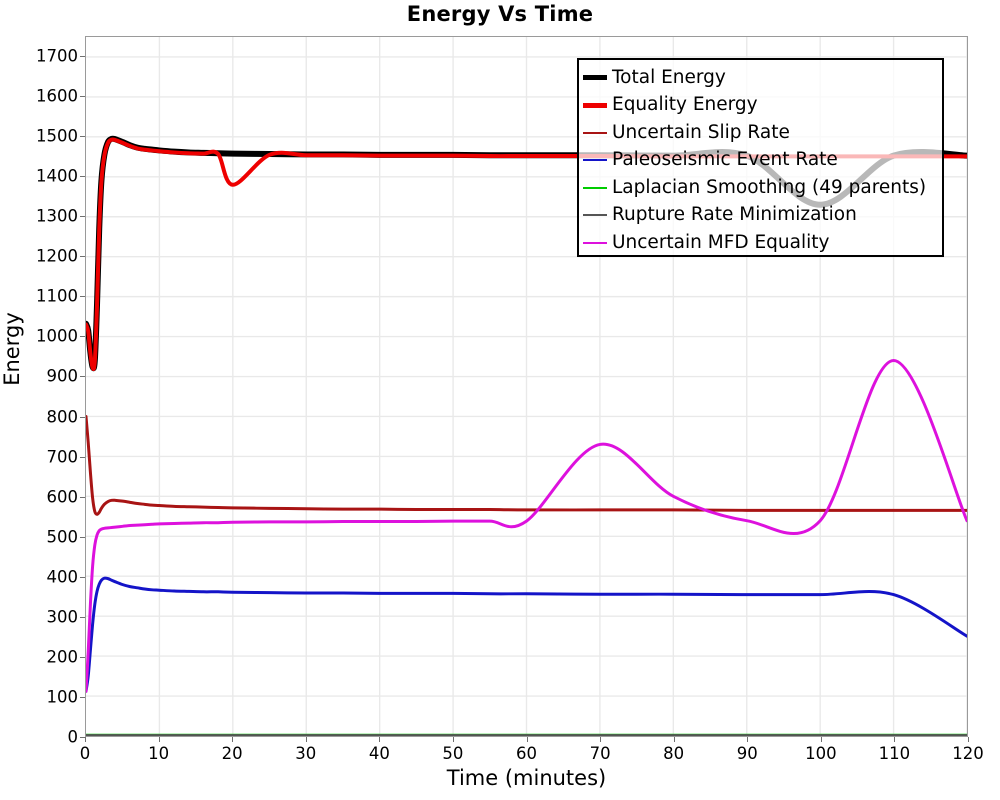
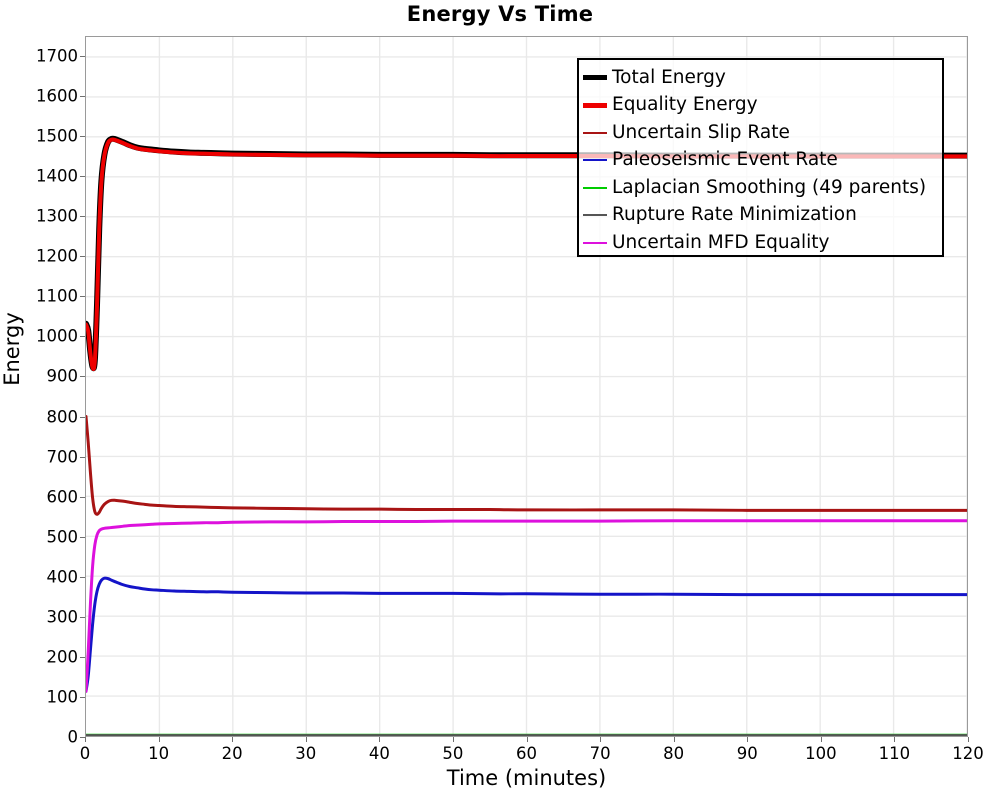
Equality Energy/20: 1380 -> 1460
Uncertain MFD Equality/70: 730 -> 540
Uncertain MFD Equality/80: 600 -> 540
Total Energy/100: 1330 -> 1450
Uncertain MFD Equality/110: 940 -> 540
Paleoseismic Event Rate/120: 250 -> 350
